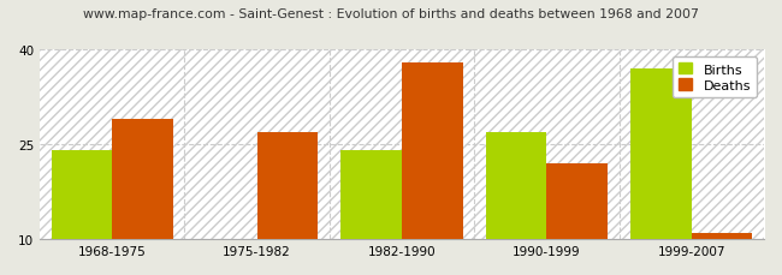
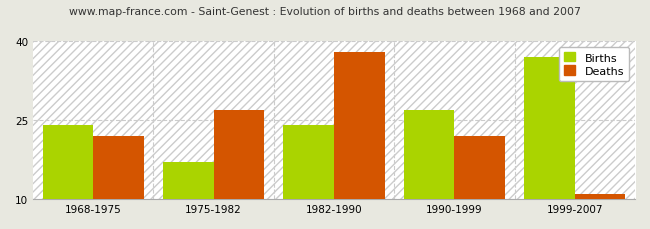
Deaths/1968-1975: 29 -> 22
Births/1975-1982: 10 -> 17
